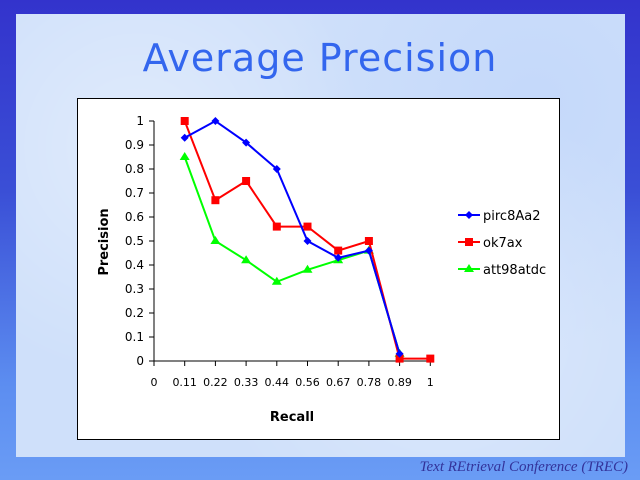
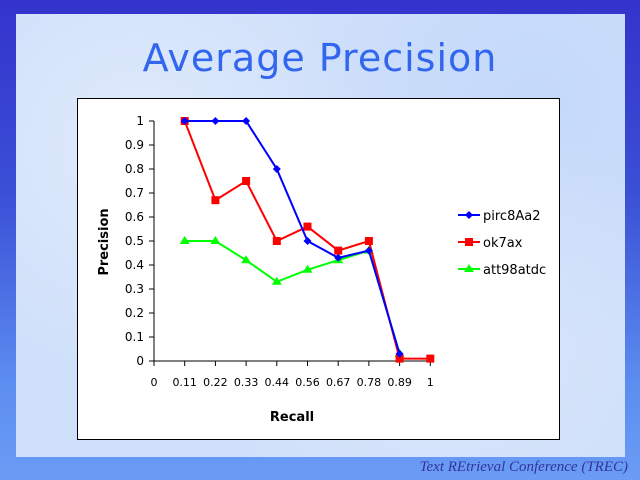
pirc8Aa2/0.11: 0.93 -> 1.00
att98atdc/0.11: 0.85 -> 0.50
pirc8Aa2/0.33: 0.91 -> 1.00
ok7ax/0.44: 0.56 -> 0.50
